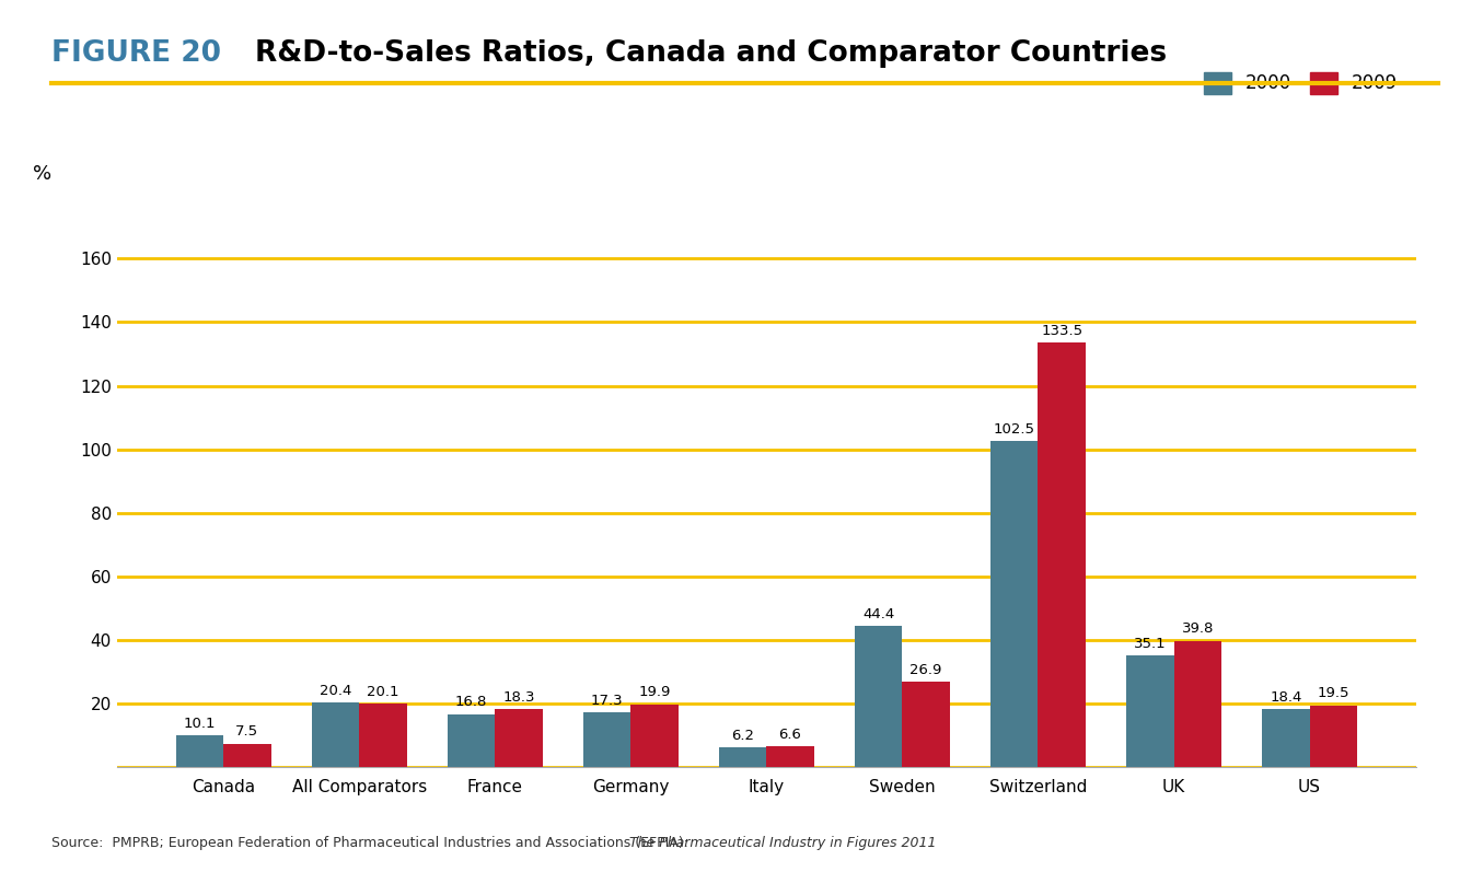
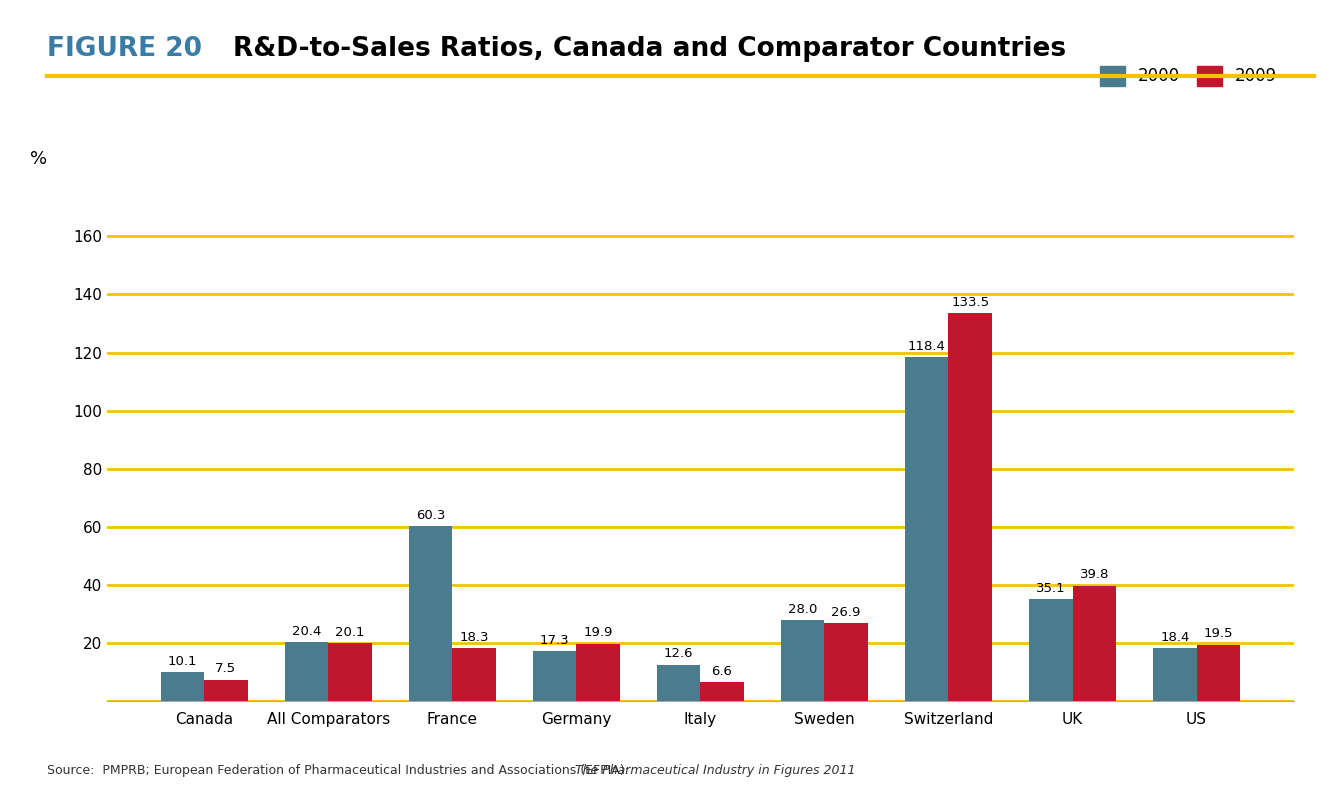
2000/France: 16.8 -> 60.3
2000/Italy: 6.2 -> 12.6
2000/Sweden: 44.4 -> 28.0
2000/Switzerland: 102.5 -> 118.4
